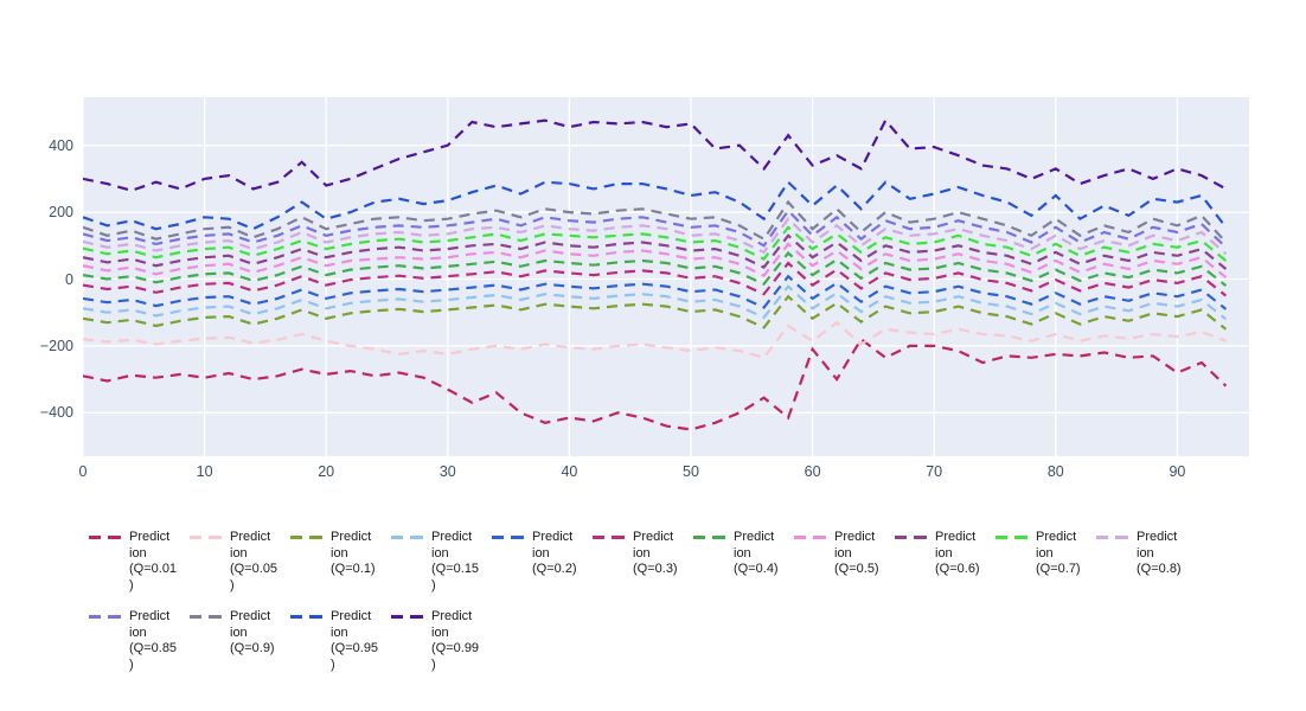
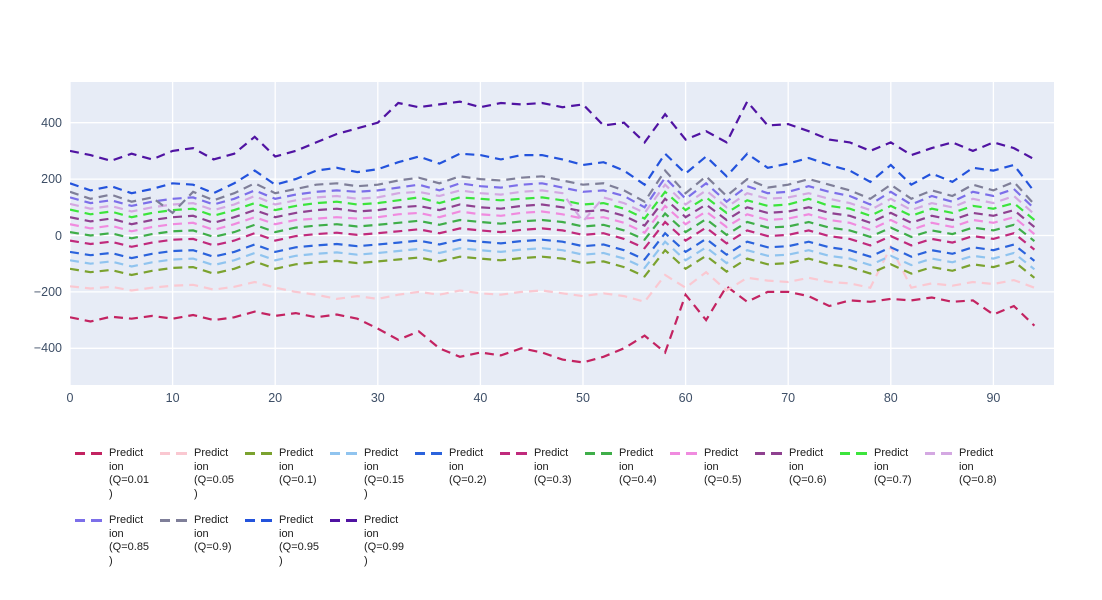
Prediction (Q=0.9)/10: 150 -> 80
Prediction (Q=0.8)/50: 130 -> 50
Prediction (Q=0.05)/80: -160 -> -40
